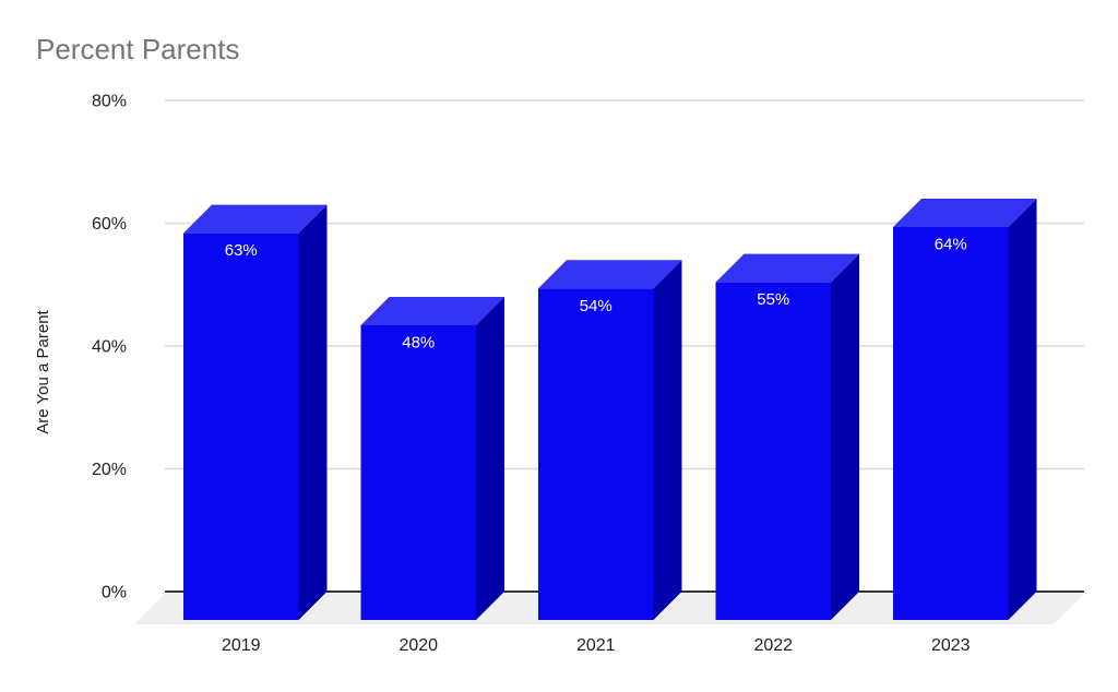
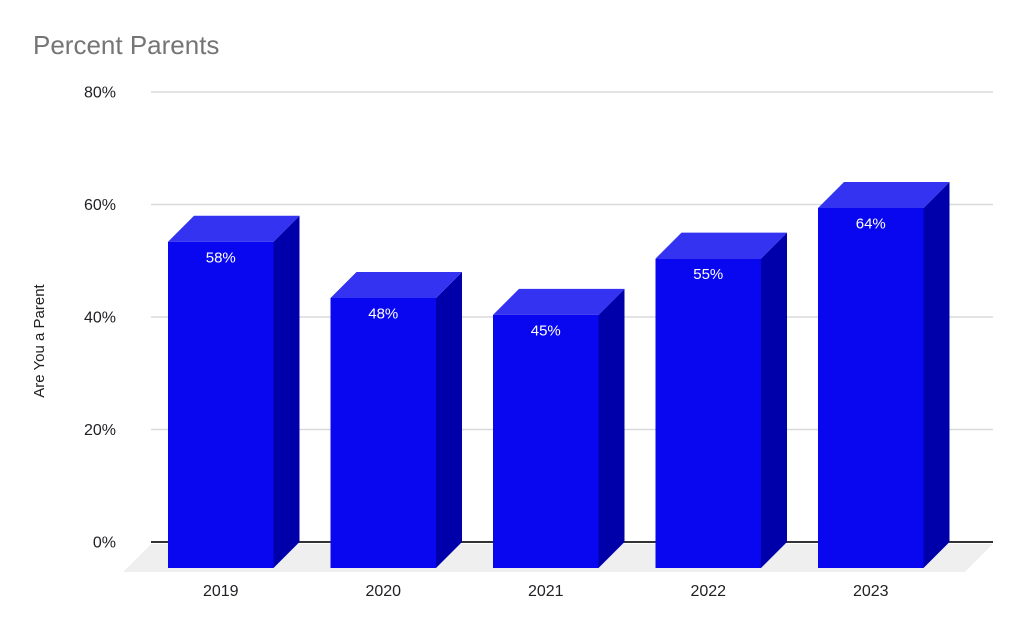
2019: 63% -> 58%
2021: 54% -> 45%
